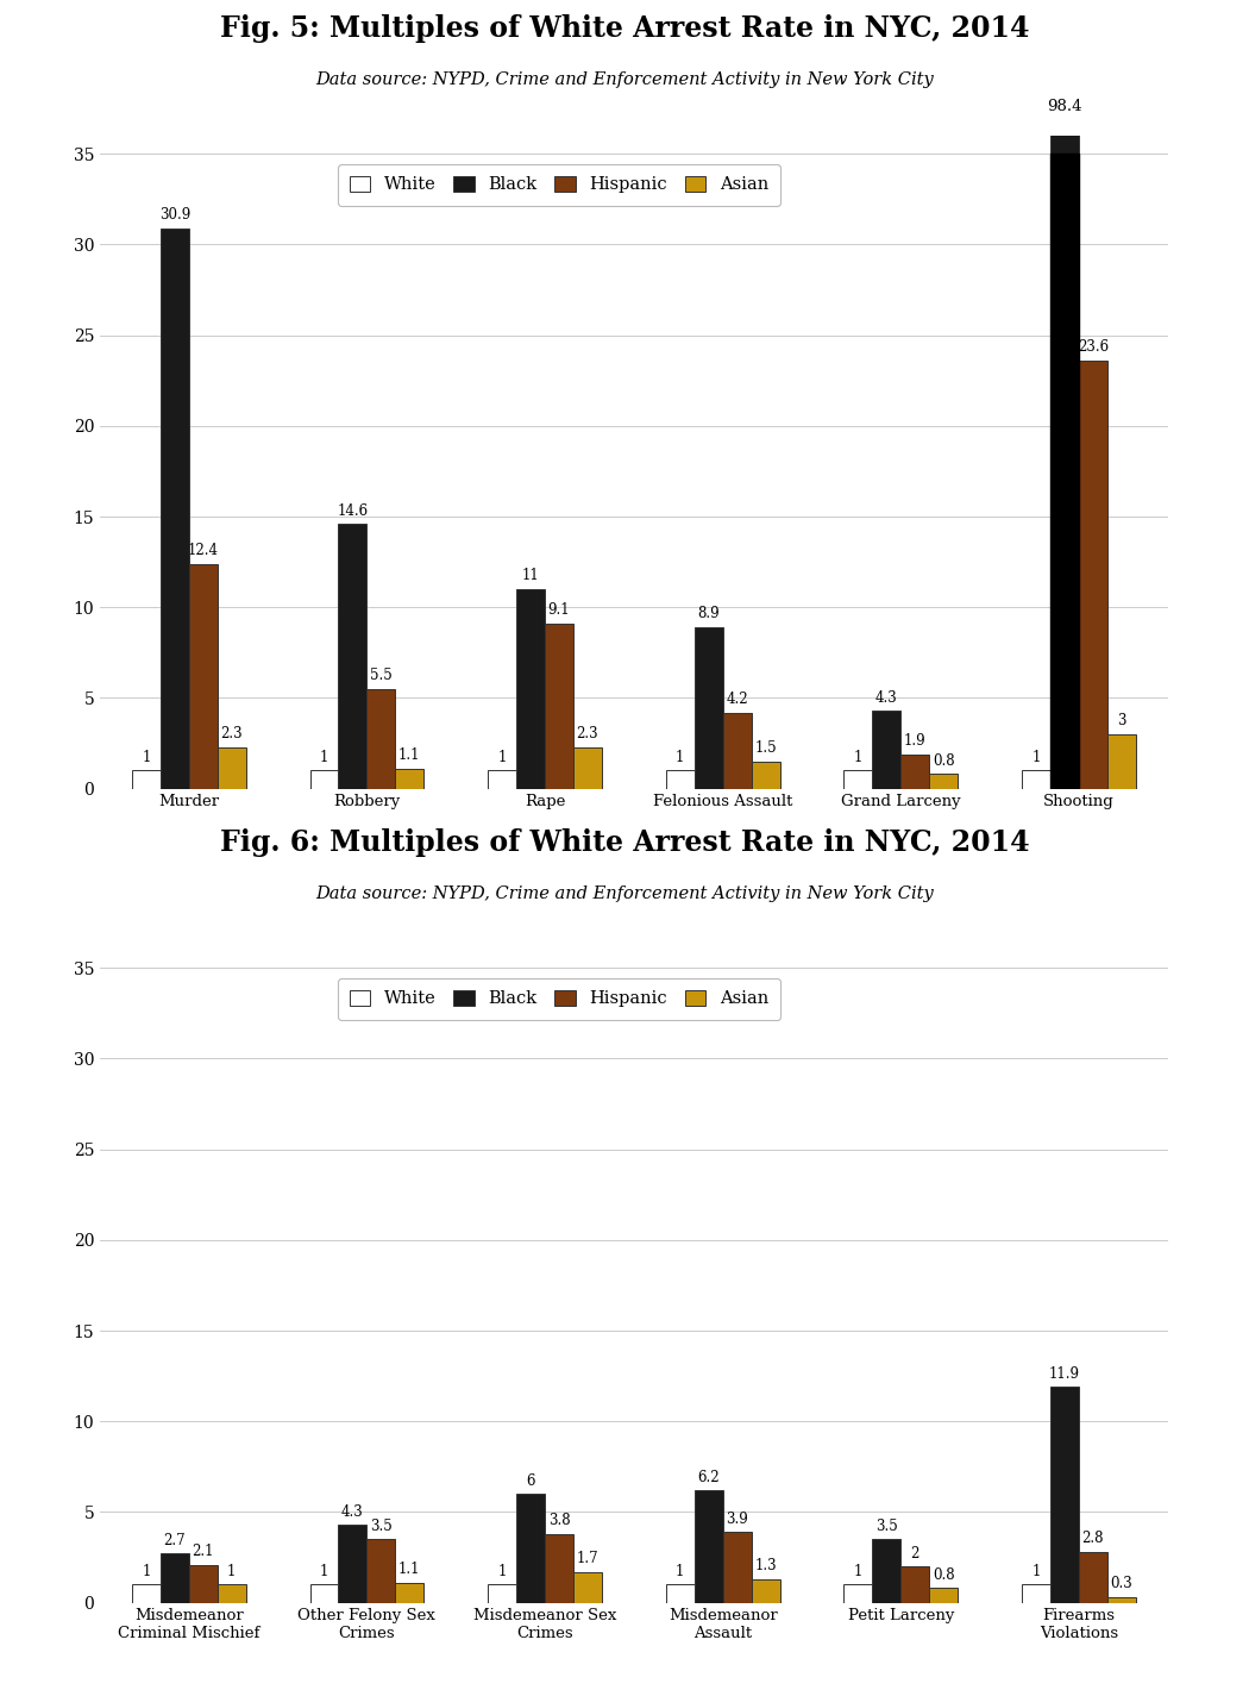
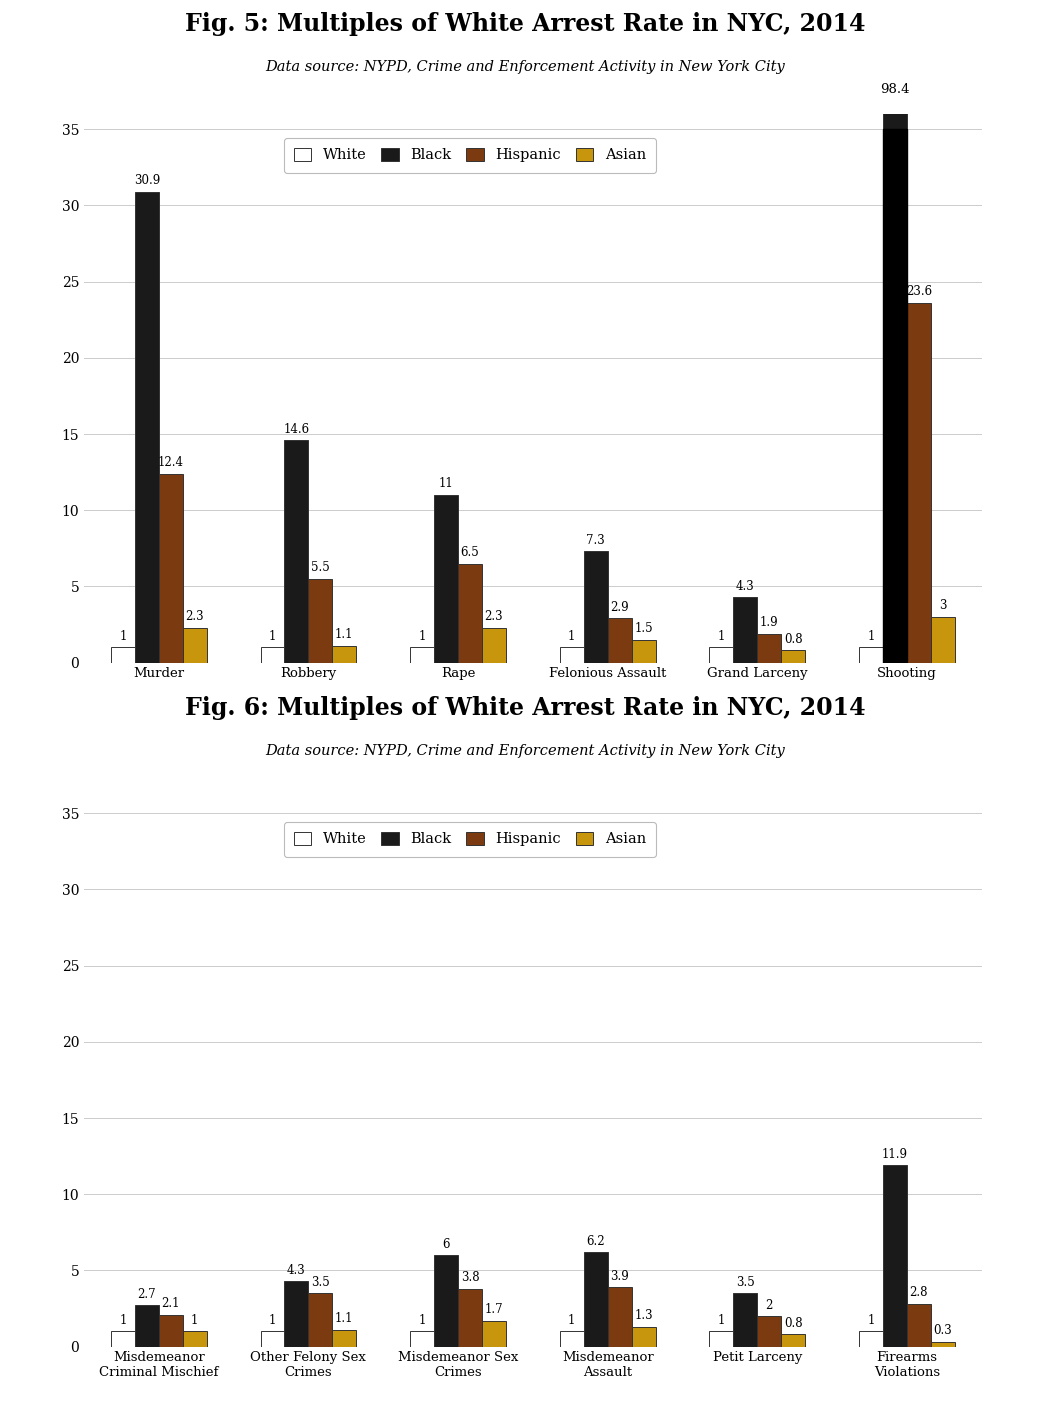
Hispanic/Rape: 9.1 -> 6.5
Black/Felonious Assault: 8.9 -> 7.3
Hispanic/Felonious Assault: 4.2 -> 2.9
